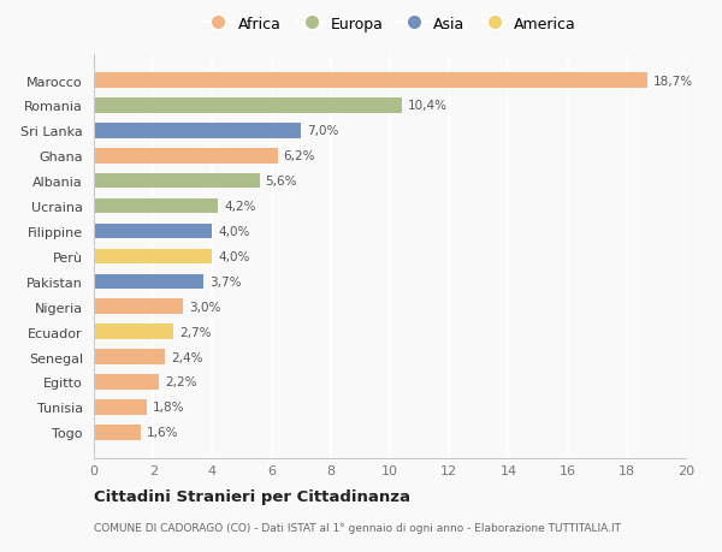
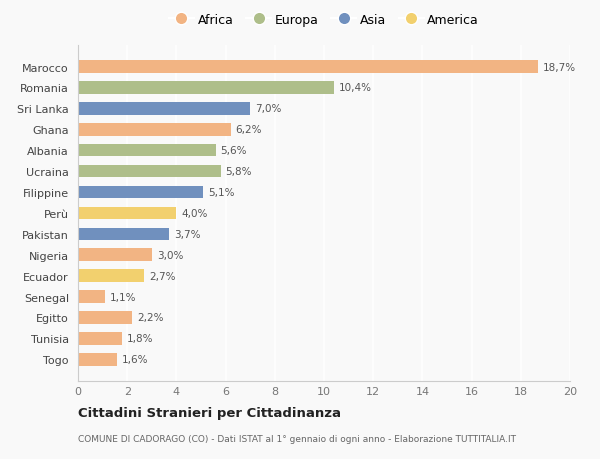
Ucraina: 4,2% -> 5,8%
Filippine: 4,0% -> 5,1%
Senegal: 2,4% -> 1,1%
